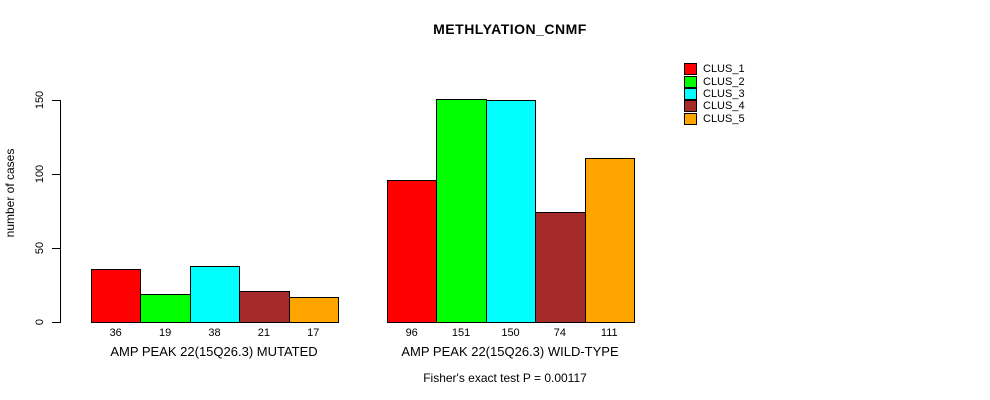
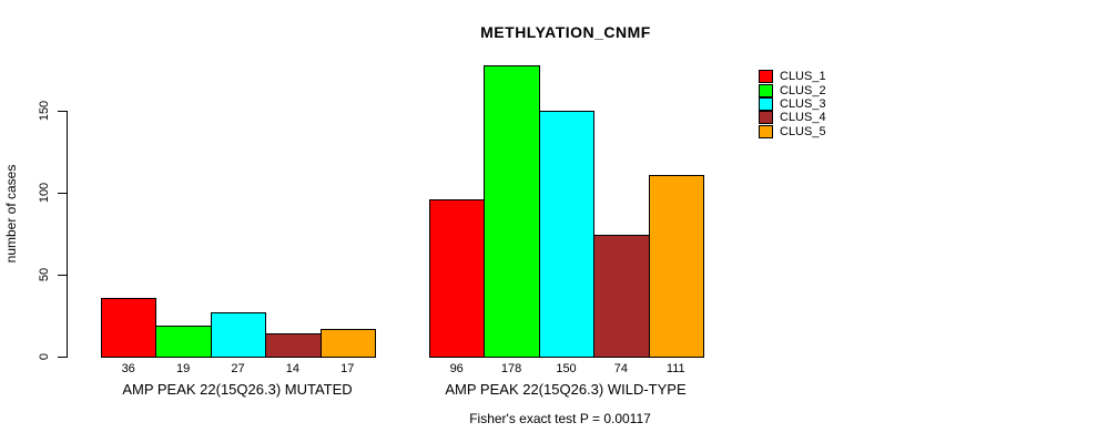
CLUS_3/AMP PEAK 22(15Q26.3) MUTATED: 38 -> 27
CLUS_4/AMP PEAK 22(15Q26.3) MUTATED: 21 -> 14
CLUS_2/AMP PEAK 22(15Q26.3) WILD-TYPE: 151 -> 178
